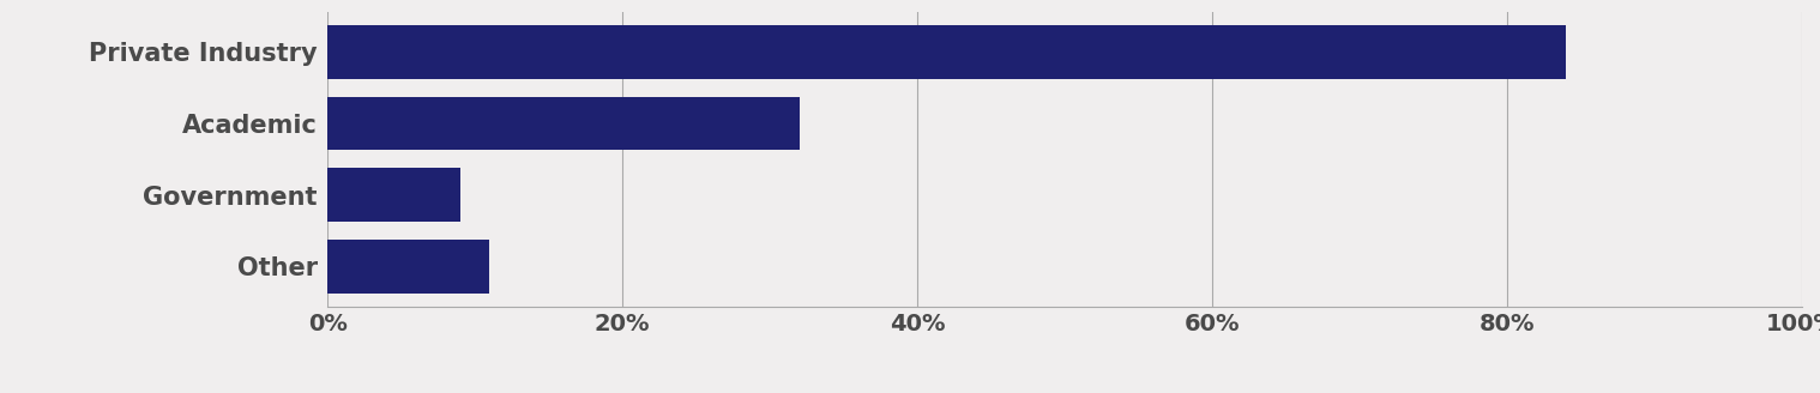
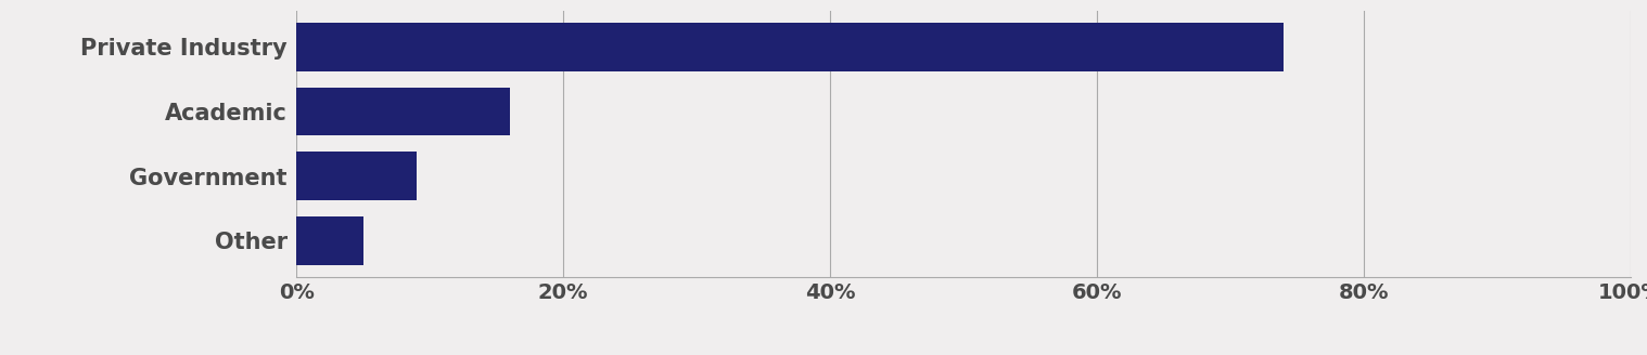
Private Industry: 84% -> 74%
Academic: 32% -> 16%
Other: 11% -> 5%
